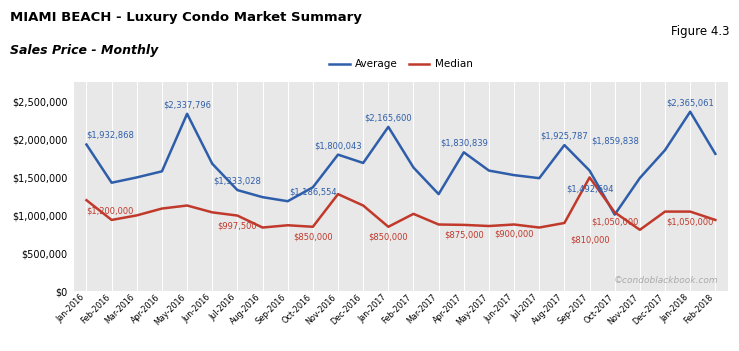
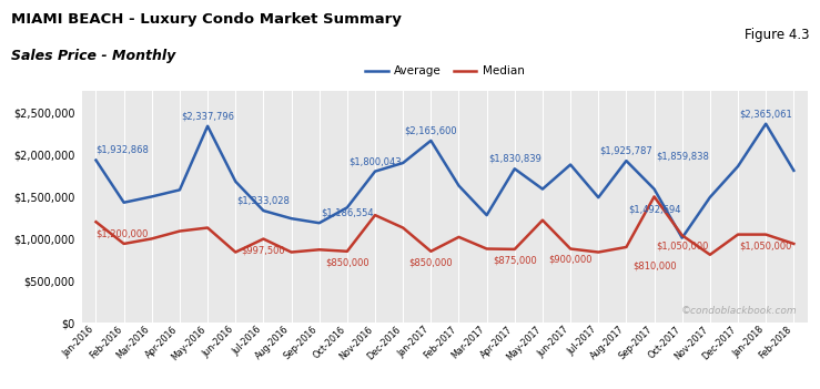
Median/Jun-2016: $1,040,000 -> $840,000
Average/Dec-2016: $1,690,000 -> $1,900,000
Median/May-2017: $860,000 -> $1,220,000
Average/Jun-2017: $1,530,000 -> $1,880,000
